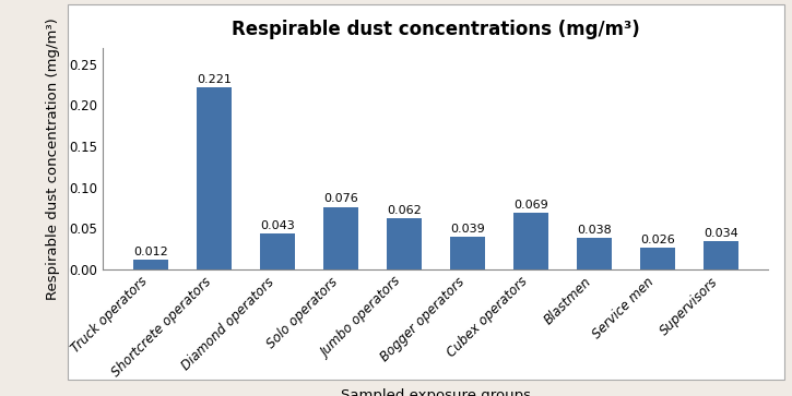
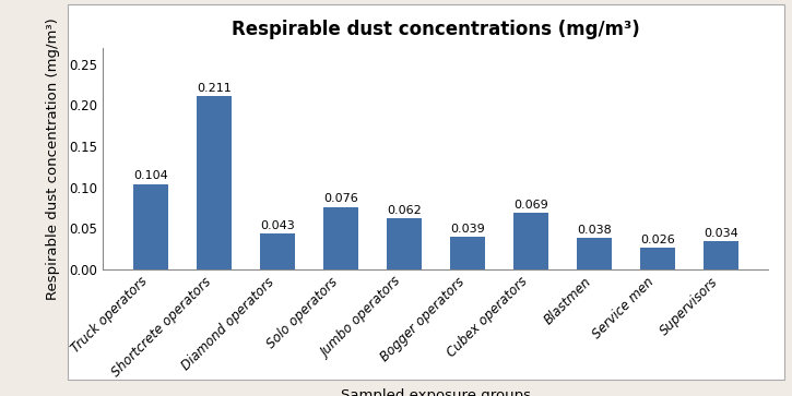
Truck operators: 0.012 -> 0.104
Shortcrete operators: 0.221 -> 0.211
